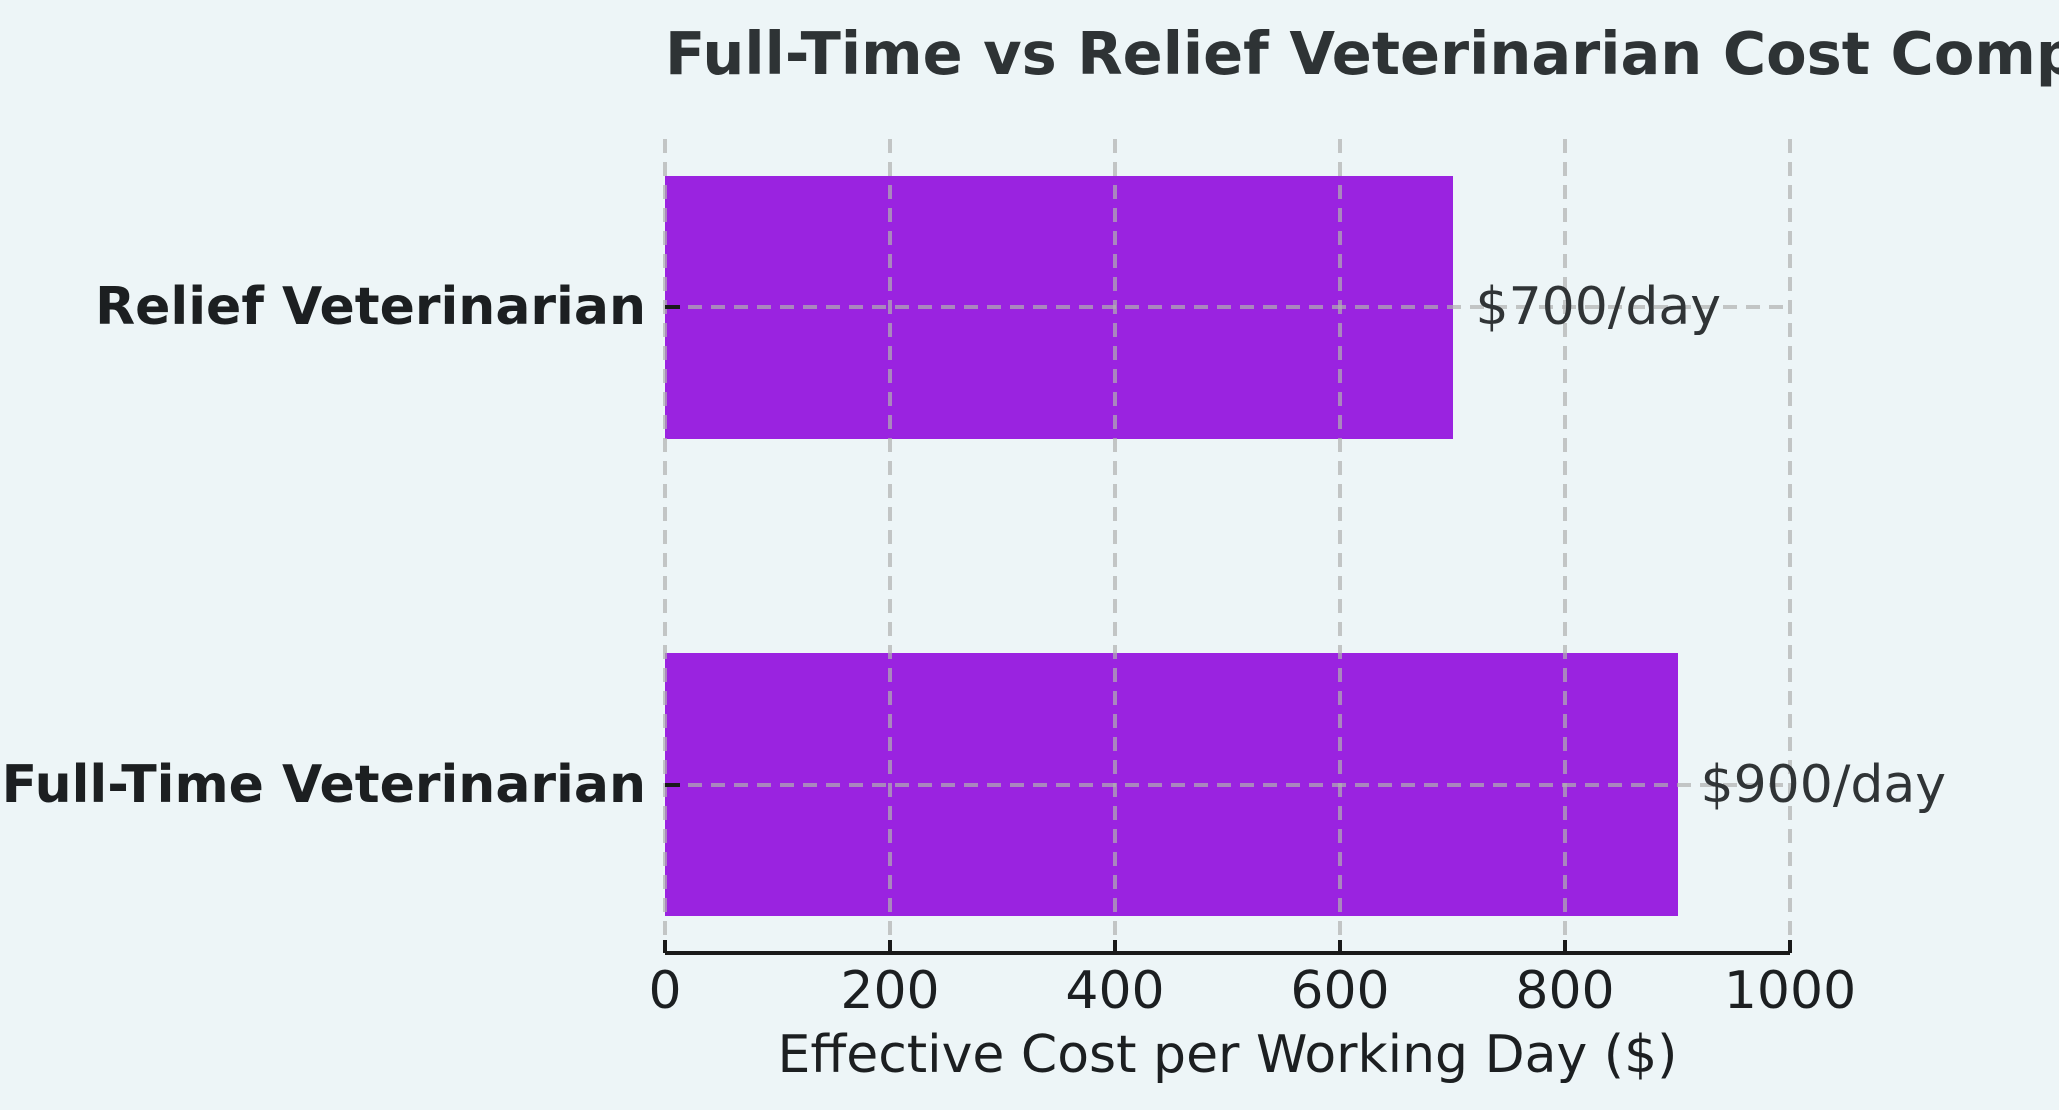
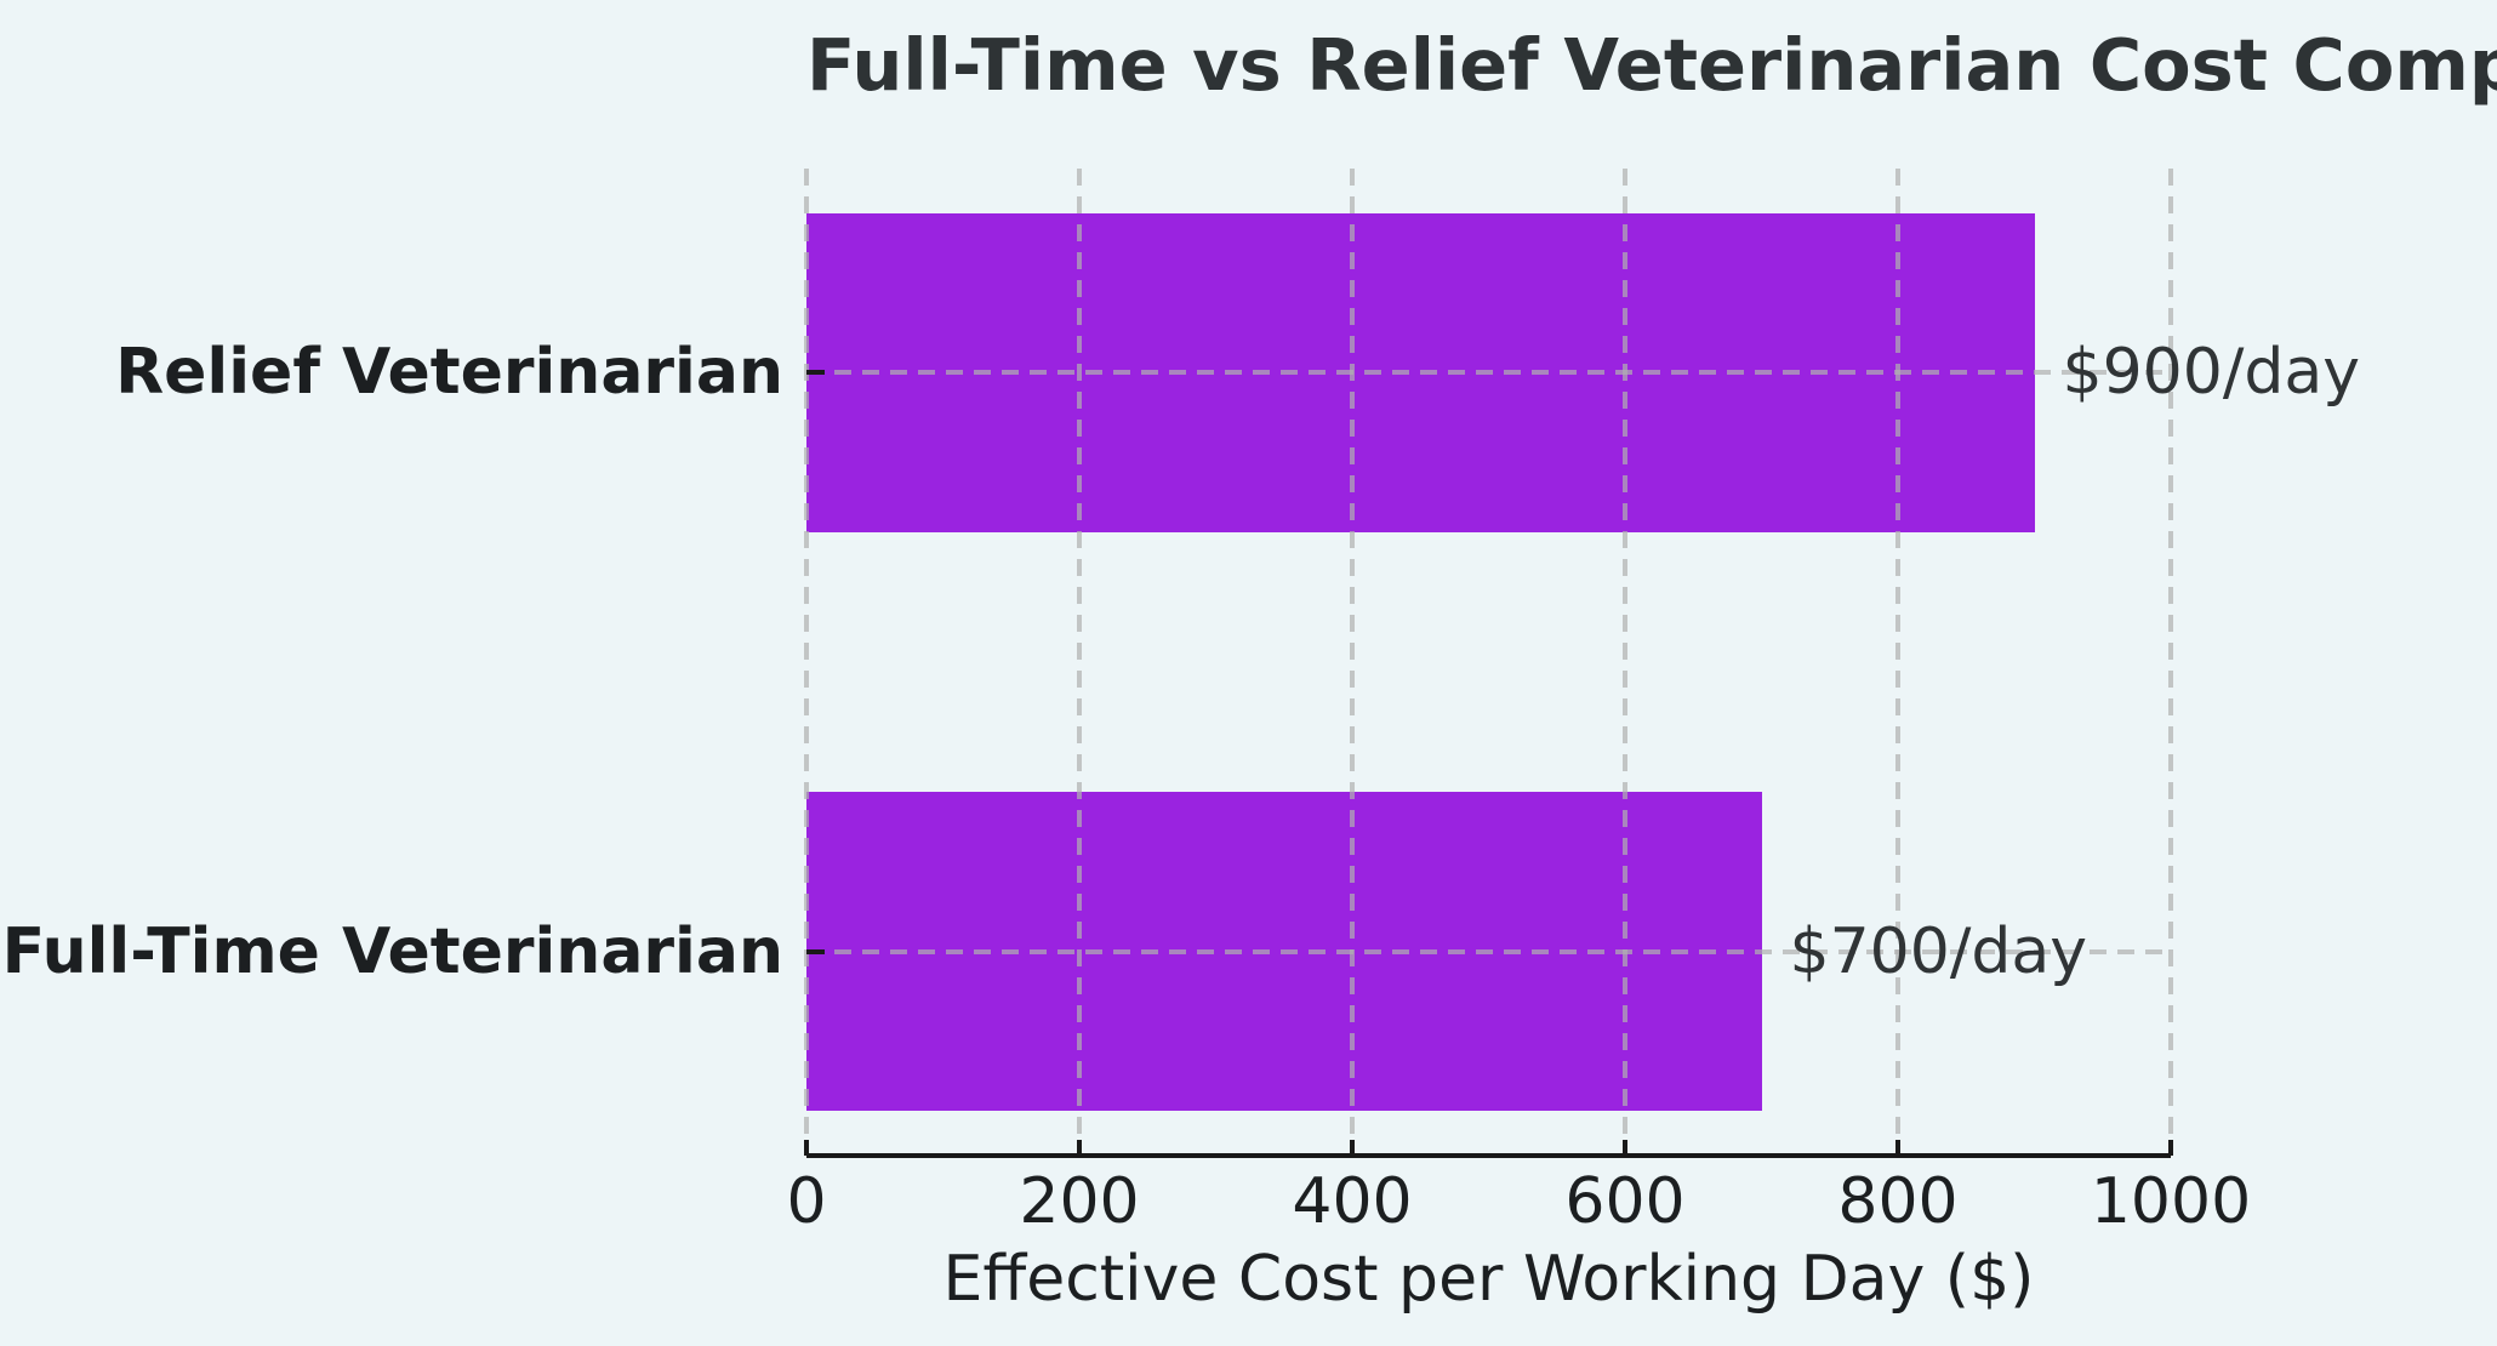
Relief Veterinarian: 700 -> 900
Full-Time Veterinarian: 900 -> 700
